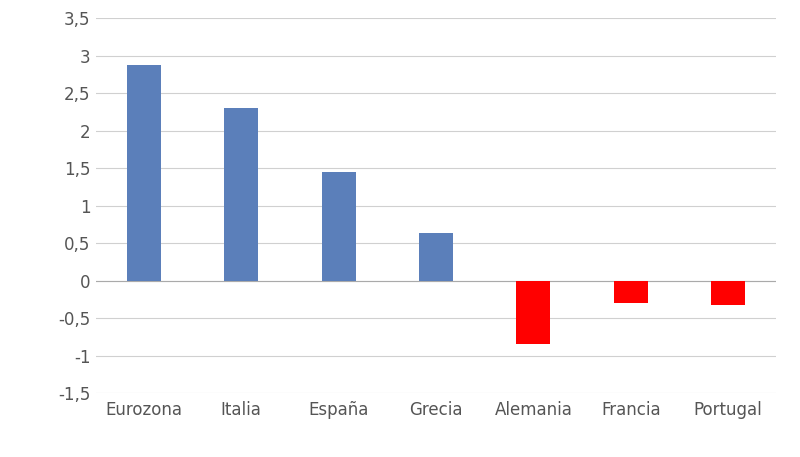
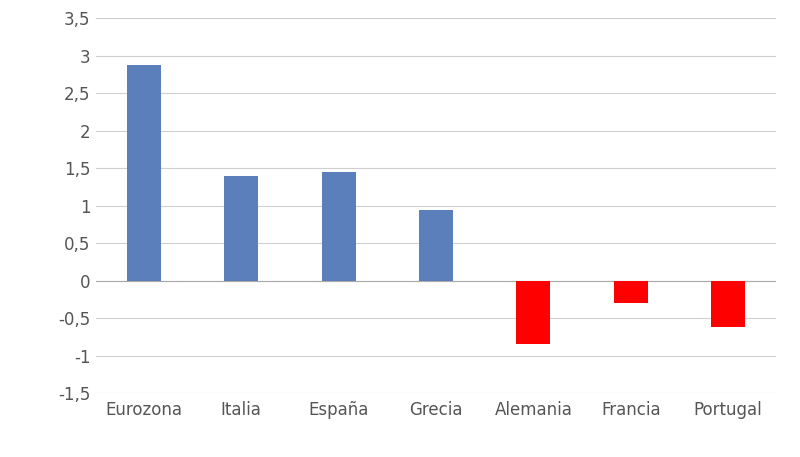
Italia: 2,30 -> 1,40
Grecia: 0,63 -> 0,94
Portugal: -0,32 -> -0,62
